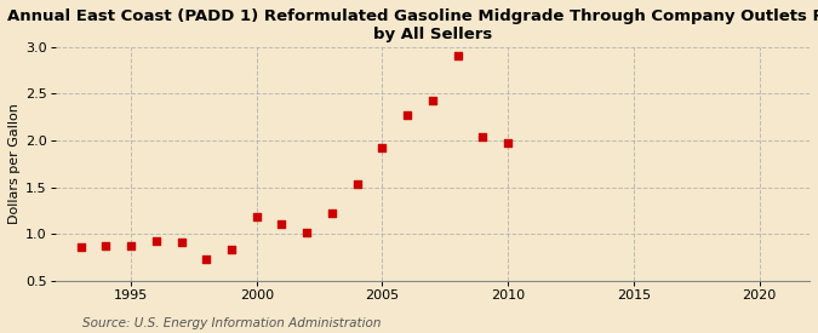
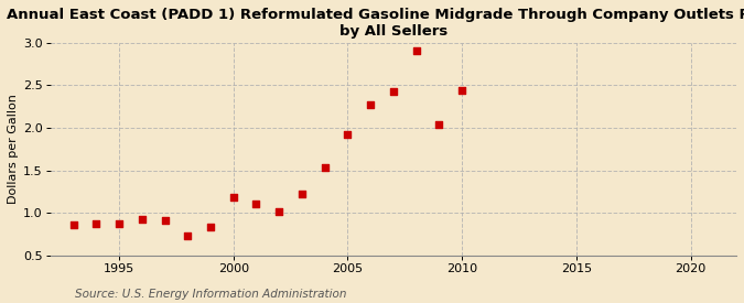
2010: 1.98 -> 2.44
